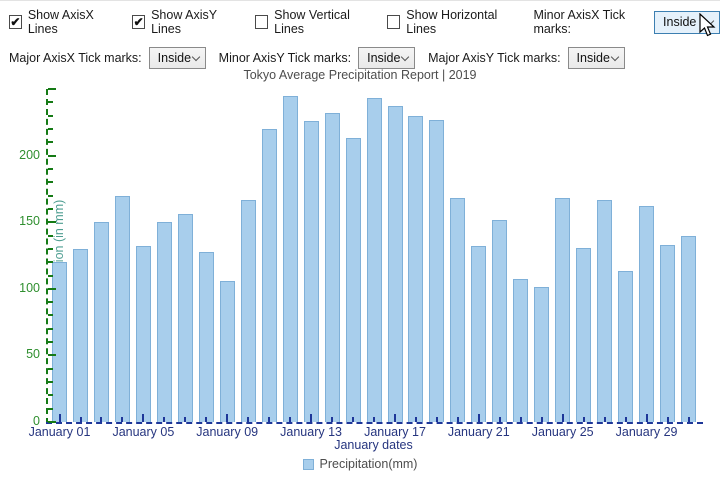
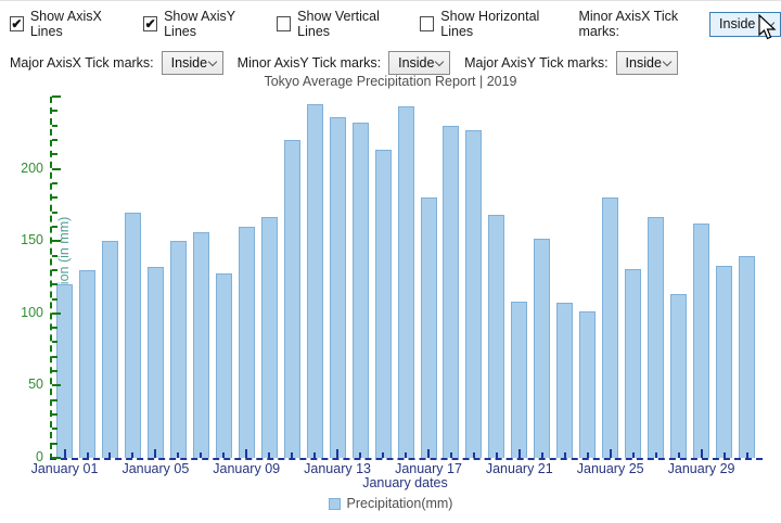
January 09: 106 -> 160
January 13: 226 -> 236
January 17: 237 -> 180
January 21: 132 -> 108
January 25: 168 -> 180
